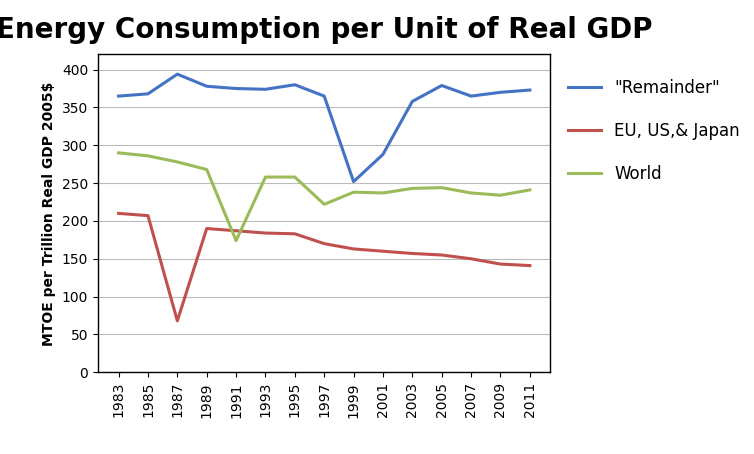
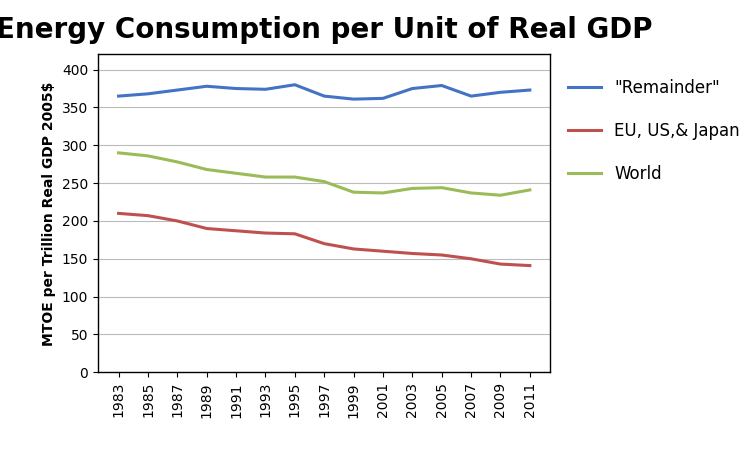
"Remainder"/1987: 394 -> 373
EU, US,& Japan/1987: 68 -> 200
World/1991: 174 -> 263
World/1997: 222 -> 252
"Remainder"/1999: 252 -> 361
"Remainder"/2001: 288 -> 362
"Remainder"/2003: 358 -> 375
